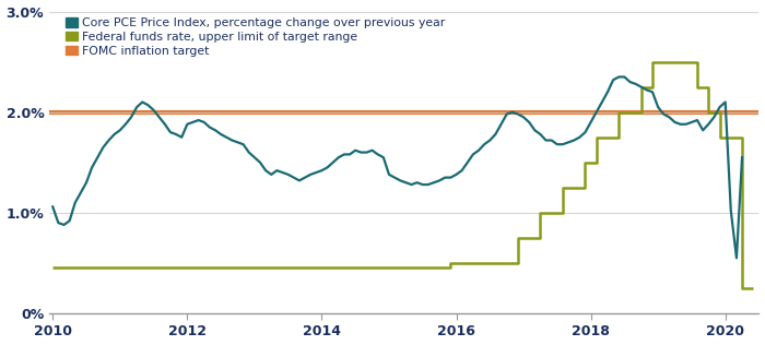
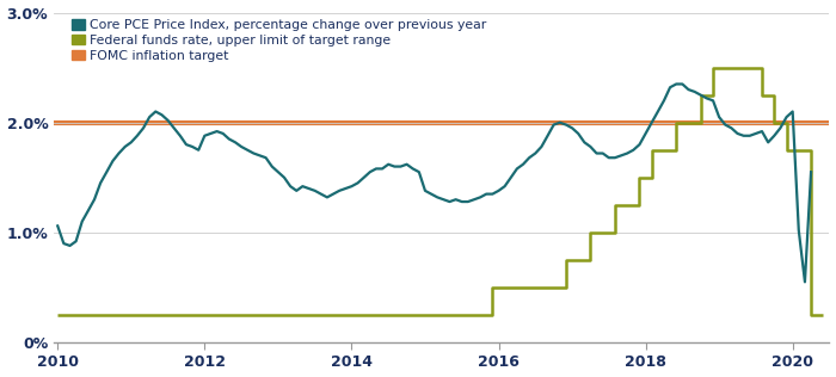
Federal funds rate, upper limit of target range/2010: 0.46% -> 0.25%
